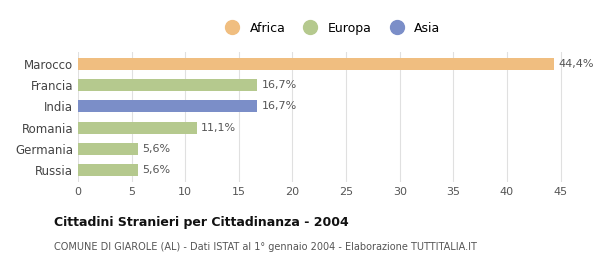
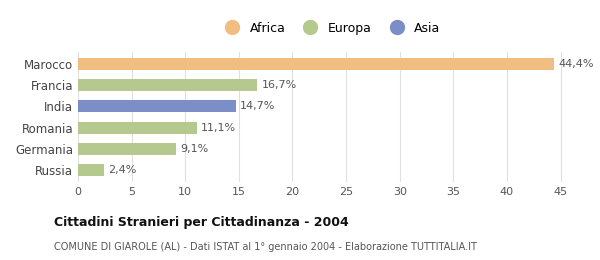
India: 16,7% -> 14,7%
Germania: 5,6% -> 9,1%
Russia: 5,6% -> 2,4%
